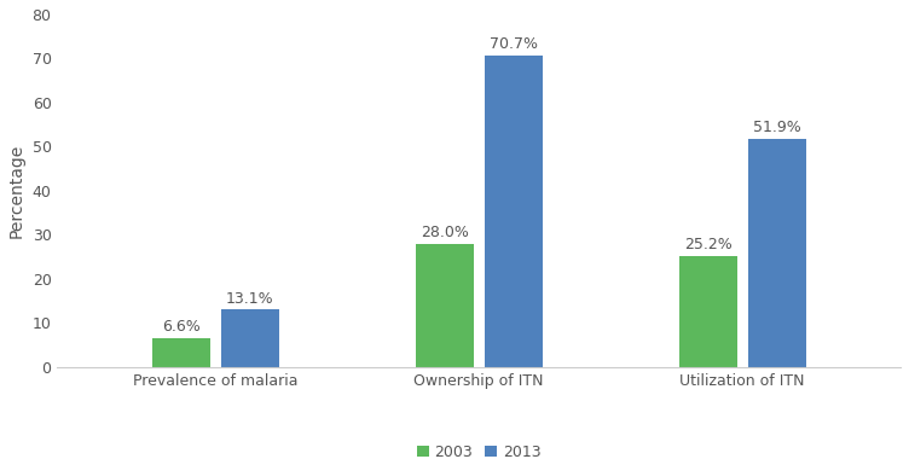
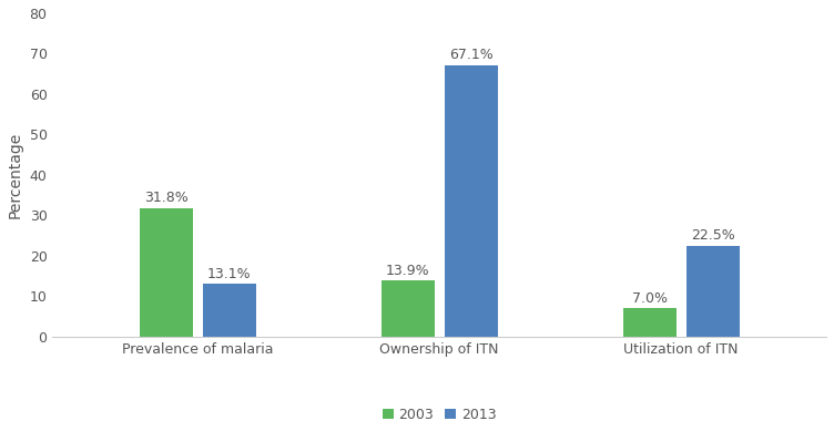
2003/Prevalence of malaria: 6.6% -> 31.8%
2003/Ownership of ITN: 28.0% -> 13.9%
2013/Ownership of ITN: 70.7% -> 67.1%
2003/Utilization of ITN: 25.2% -> 7.0%
2013/Utilization of ITN: 51.9% -> 22.5%
